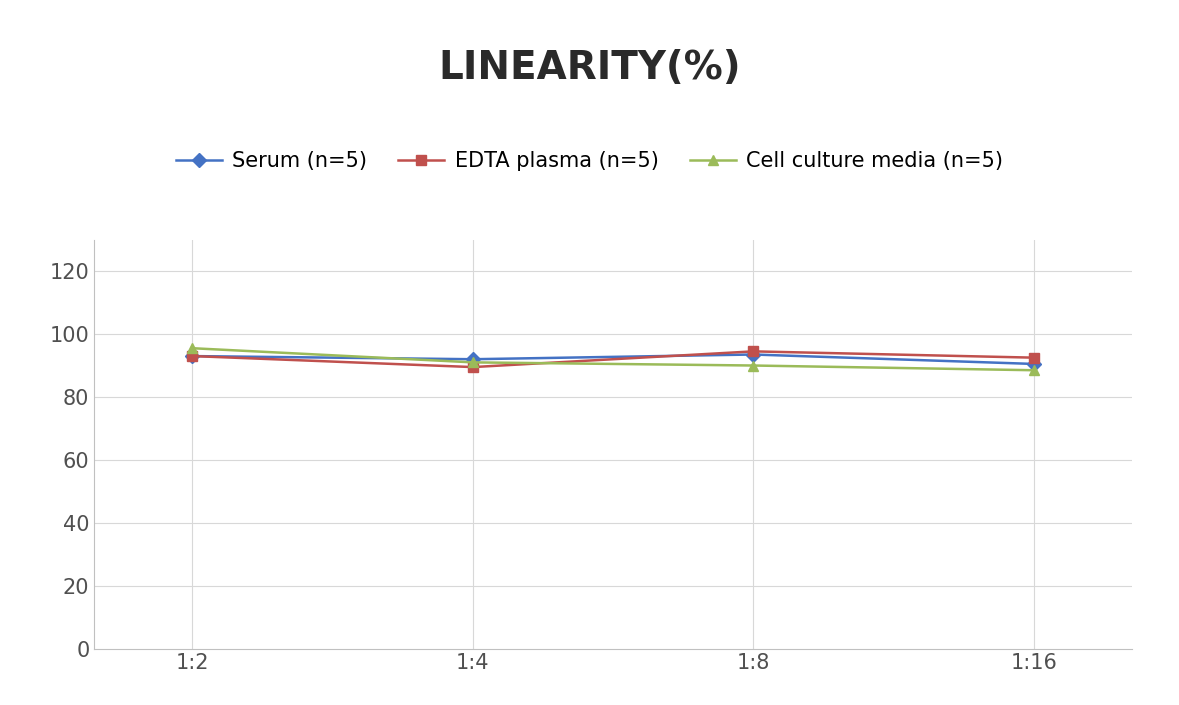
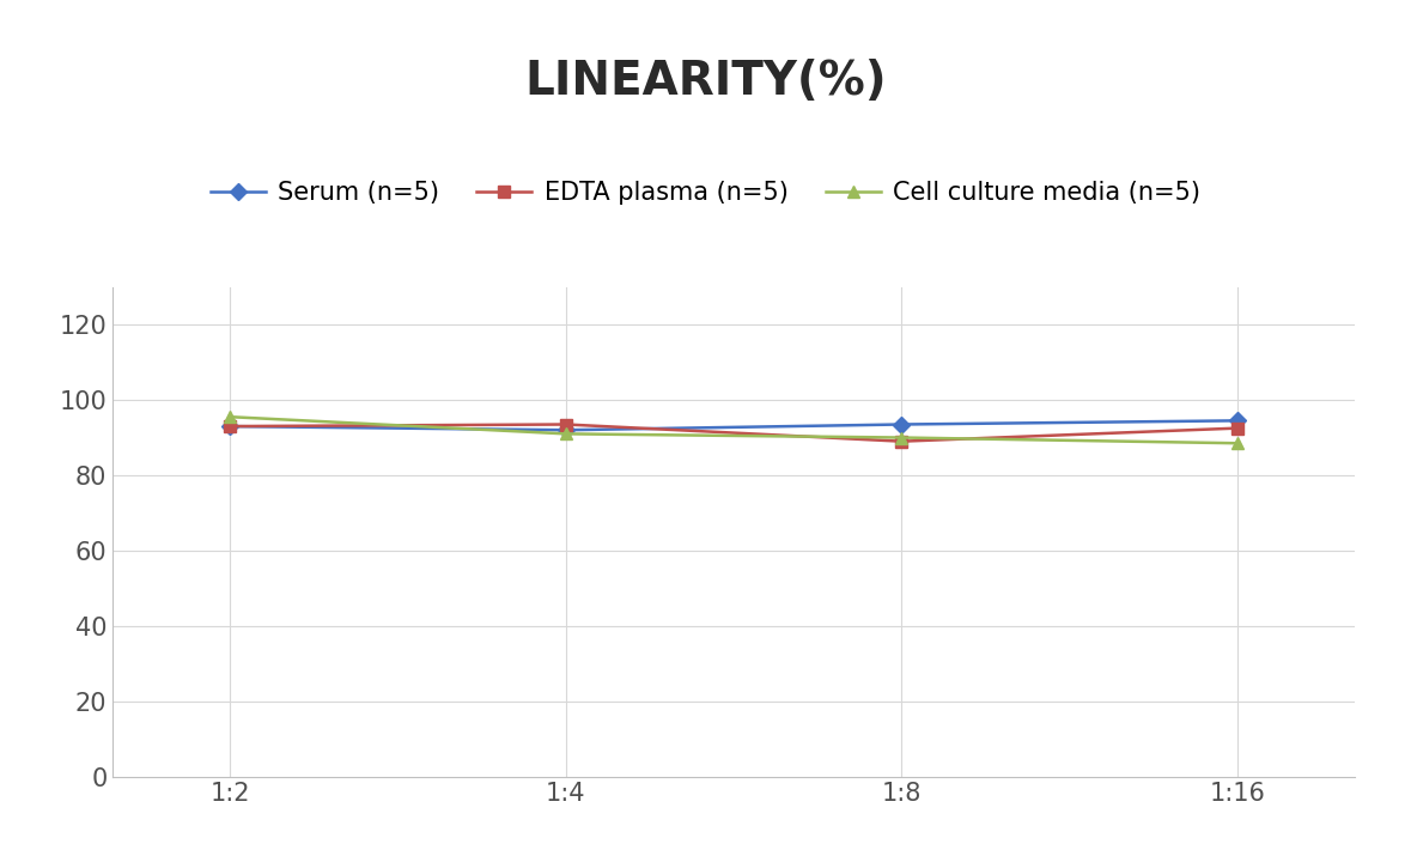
EDTA plasma (n=5)/1:4: 89.5 -> 93.5
EDTA plasma (n=5)/1:8: 94.5 -> 89.0
Serum (n=5)/1:16: 90.5 -> 94.5
